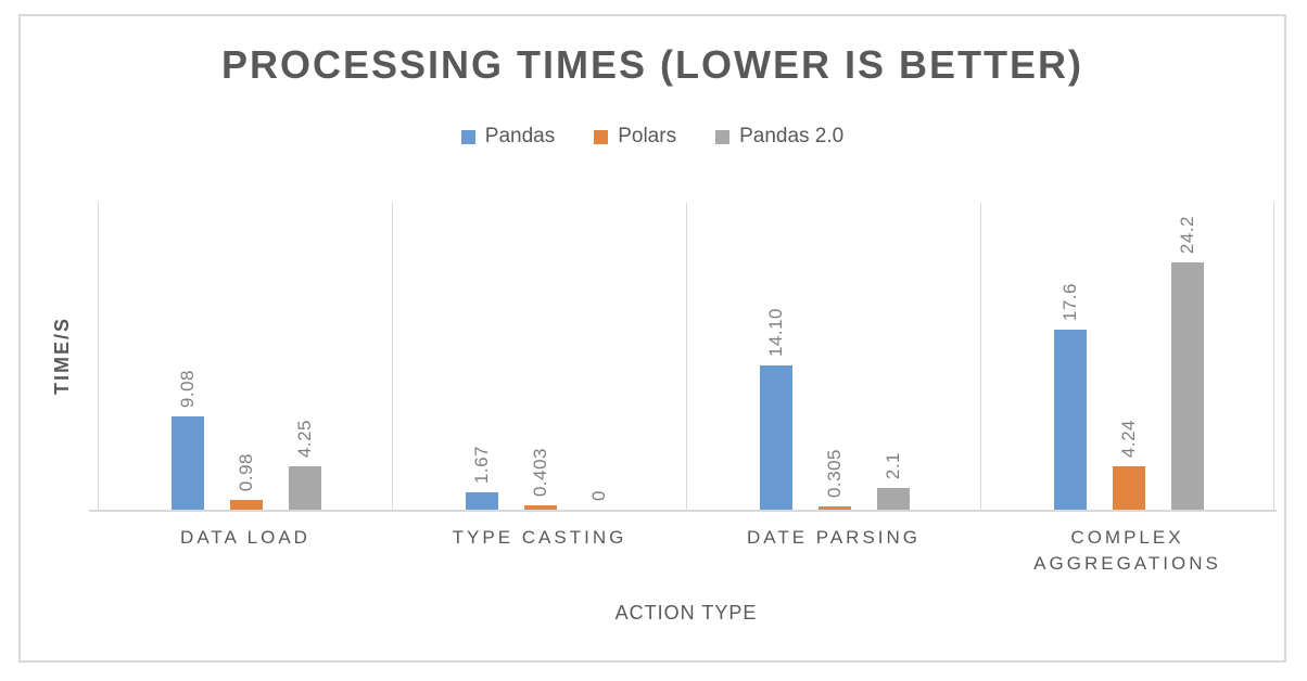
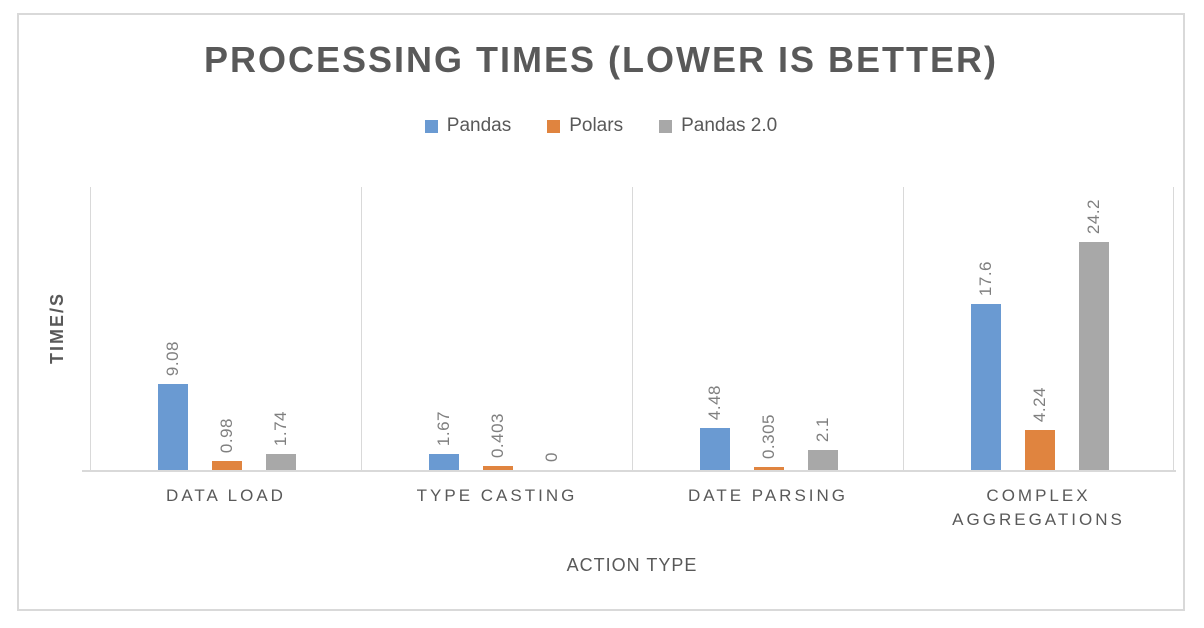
Pandas 2.0/DATA LOAD: 4.25 -> 1.74
Pandas/DATE PARSING: 14.10 -> 4.48
